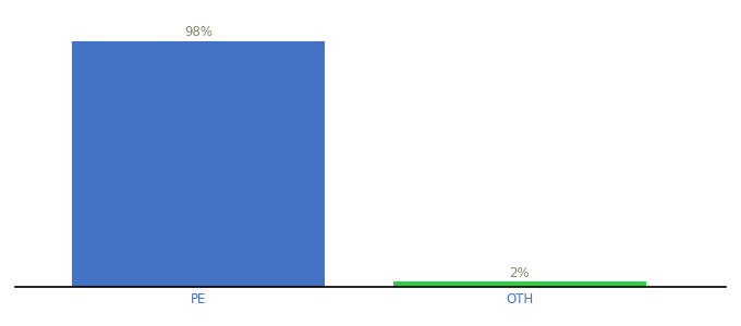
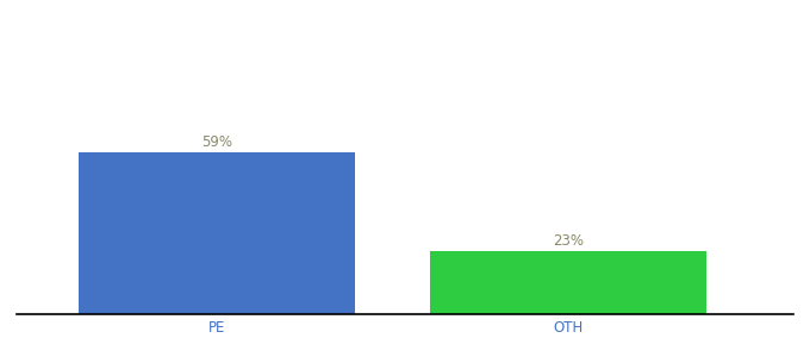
PE: 98% -> 59%
OTH: 2% -> 23%
